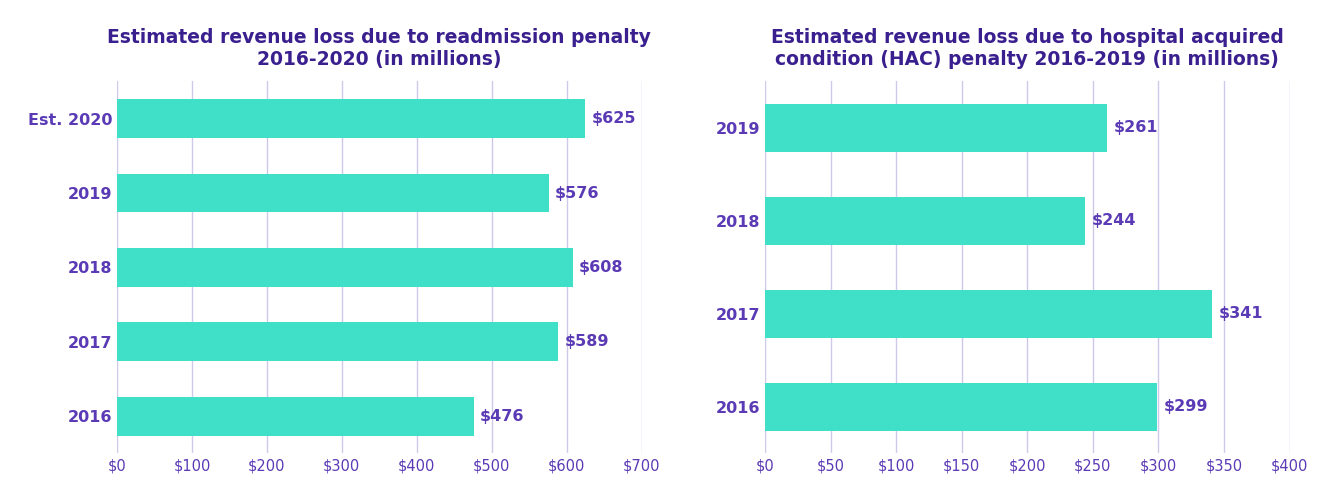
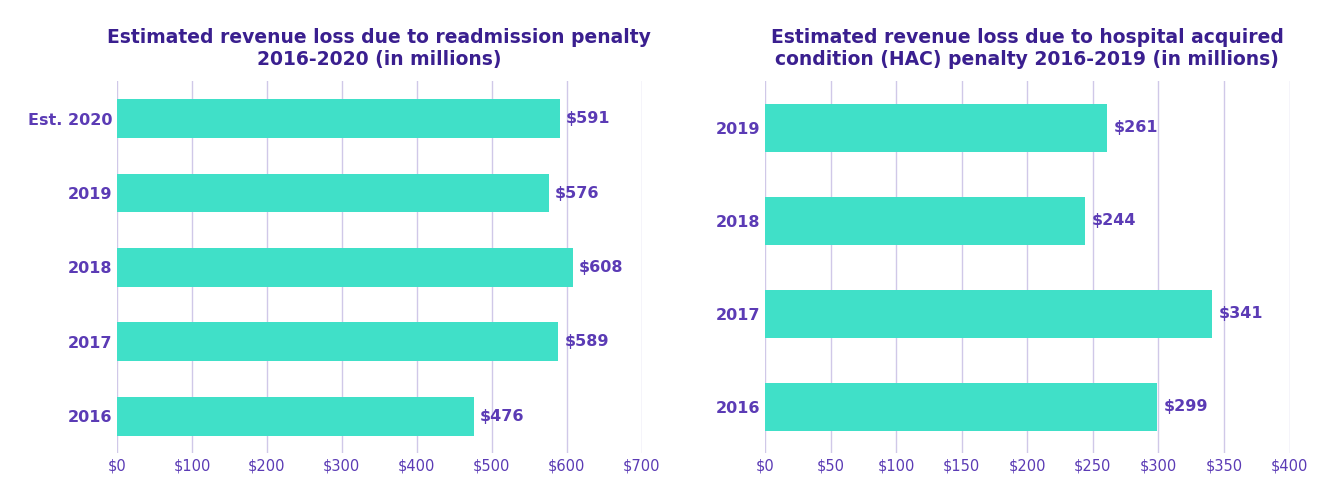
Est. 2020: $625 -> $591
